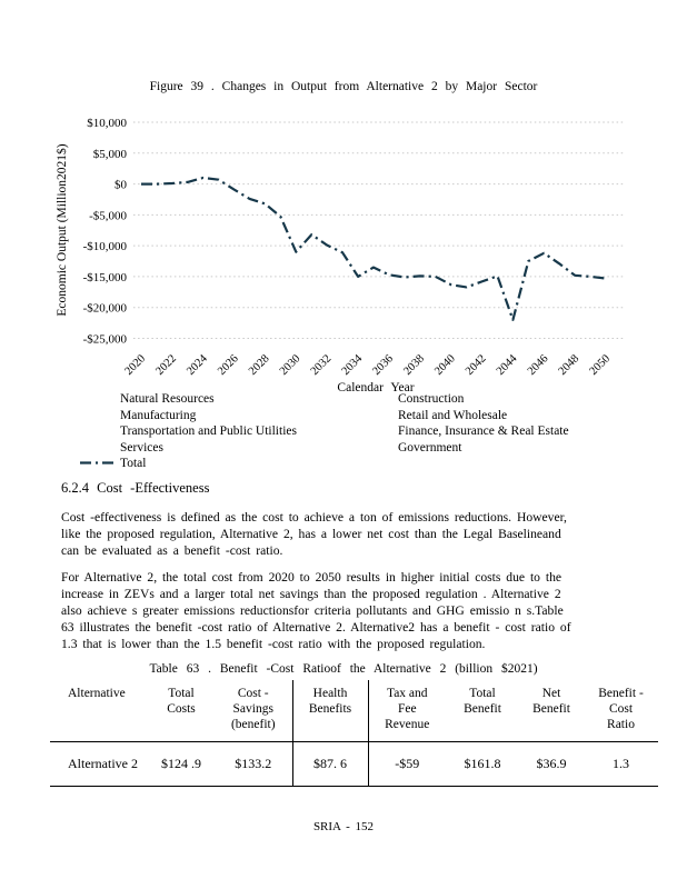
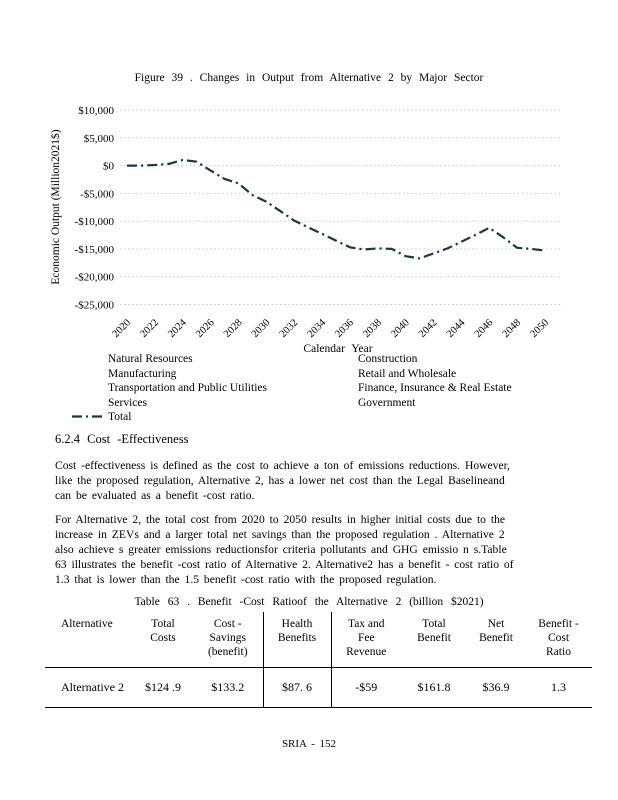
2030: -$11000 -> -$6000
2034: -$15000 -> -$12000
2044: -$22000 -> -$14000
